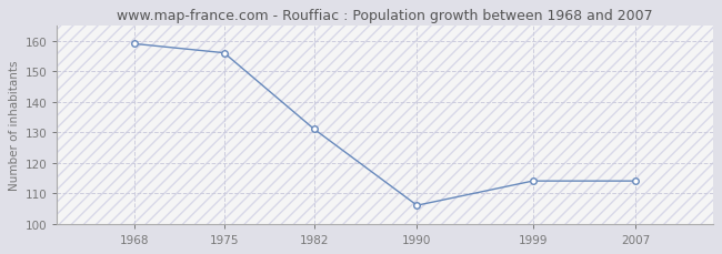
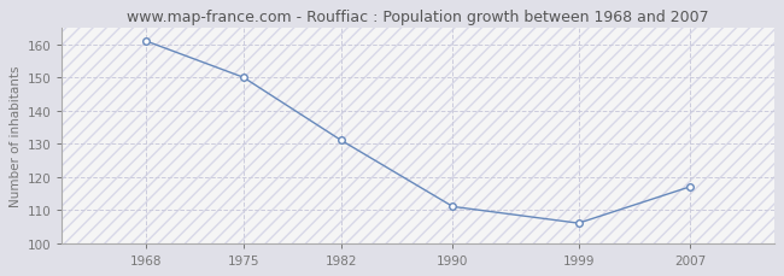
1968: 159 -> 161
1975: 156 -> 150
1990: 106 -> 111
1999: 114 -> 106
2007: 114 -> 117
